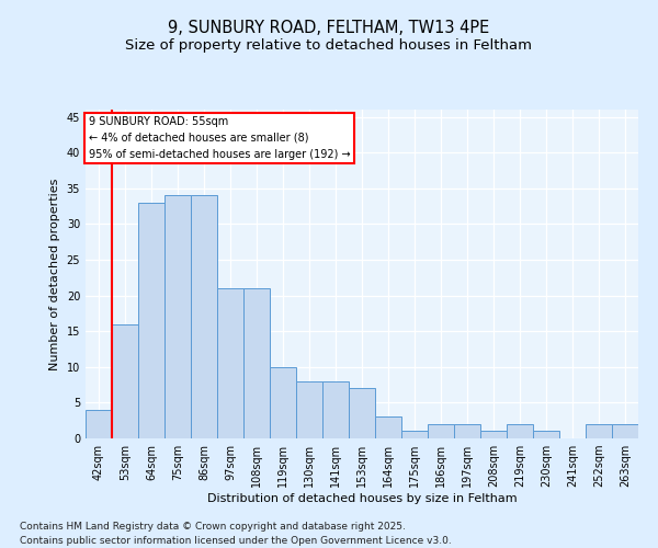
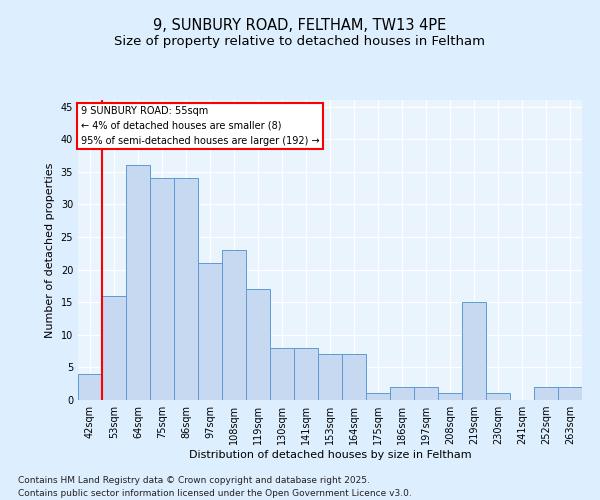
64sqm: 33 -> 36
108sqm: 21 -> 23
119sqm: 10 -> 17
164sqm: 3 -> 7
219sqm: 2 -> 15
